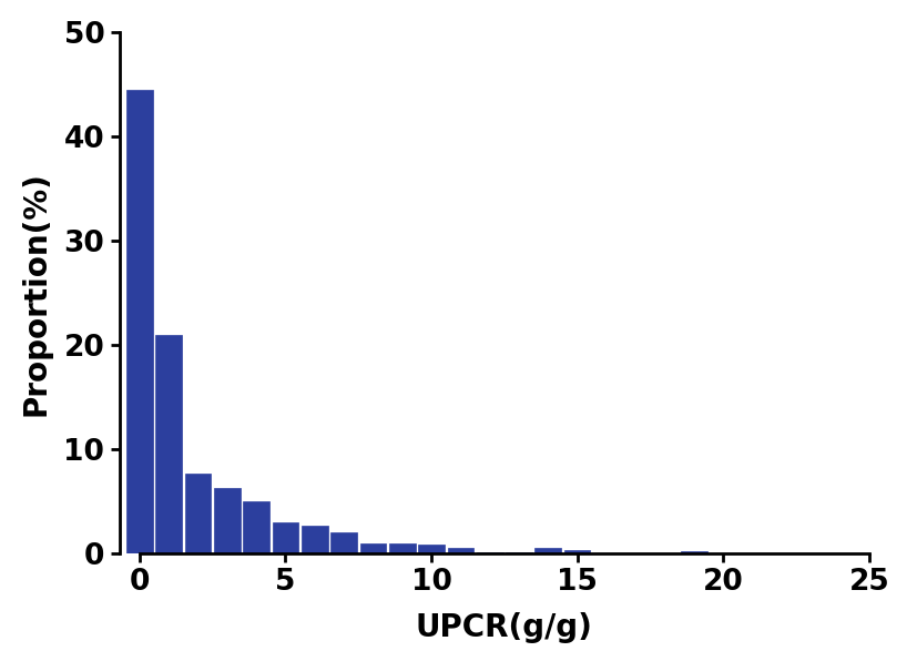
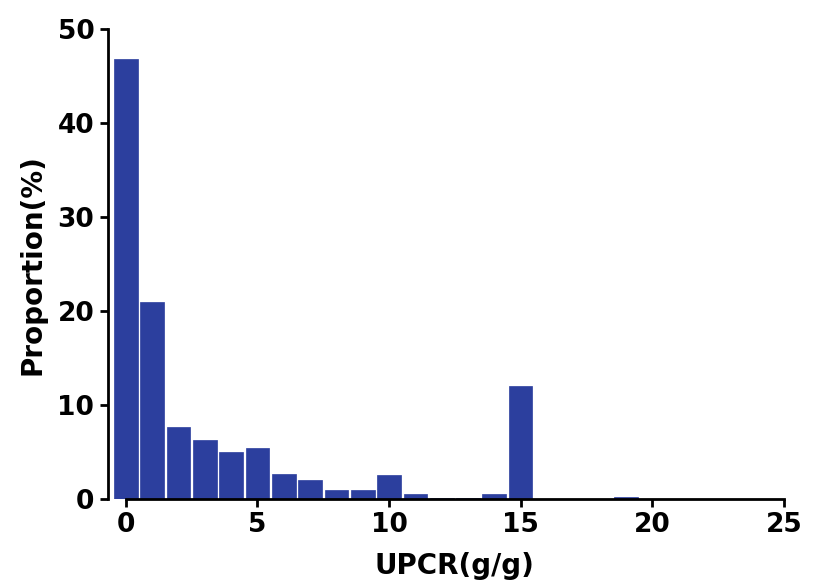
0: 44.5 -> 46.8
5: 3.0 -> 5.4
10: 0.8 -> 2.6
15: 0.3 -> 12.0
